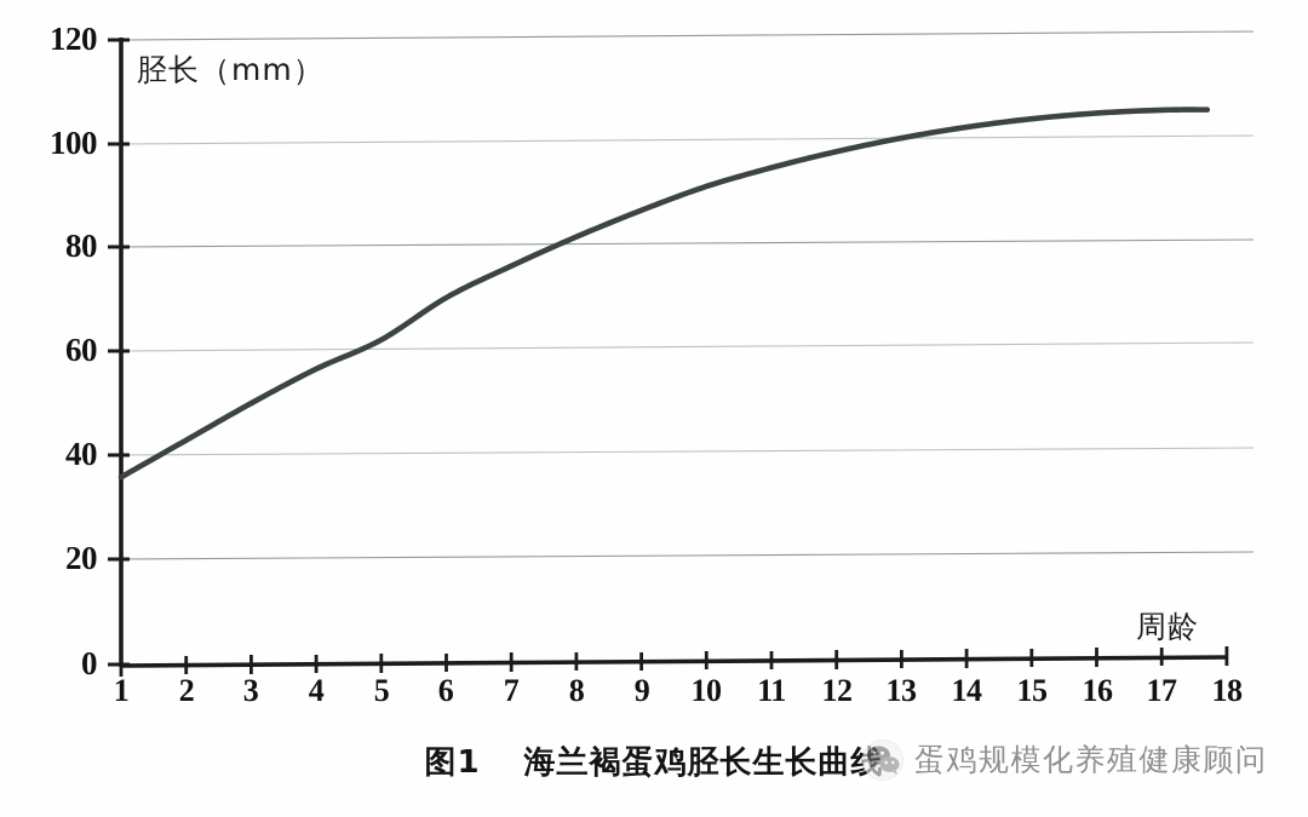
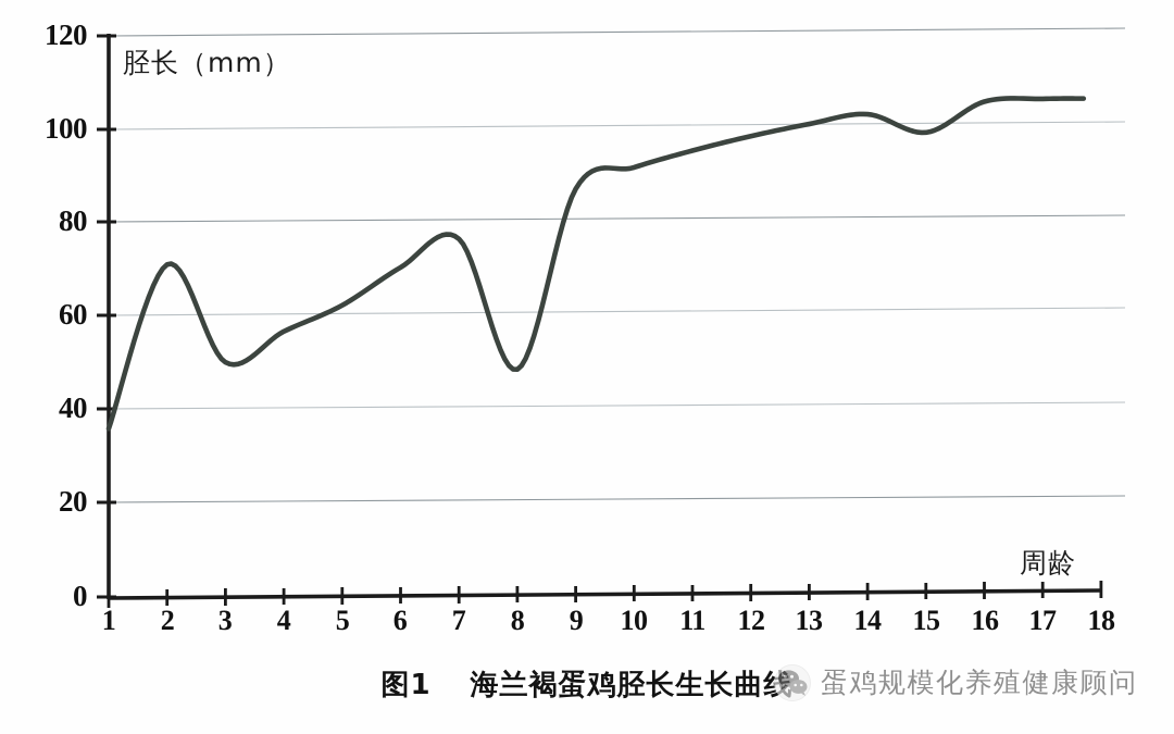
2: 43 -> 71
8: 82 -> 48
15: 104 -> 98
